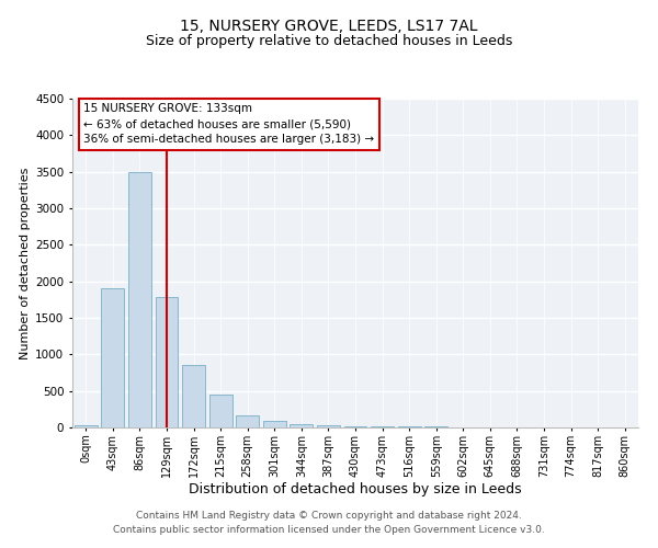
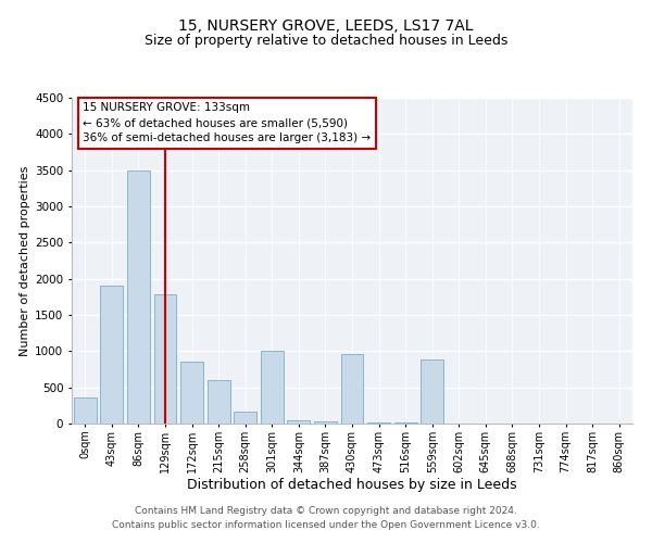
0sqm: 30 -> 360
215sqm: 450 -> 600
301sqm: 90 -> 1000
430sqm: 20 -> 960
559sqm: 10 -> 880
